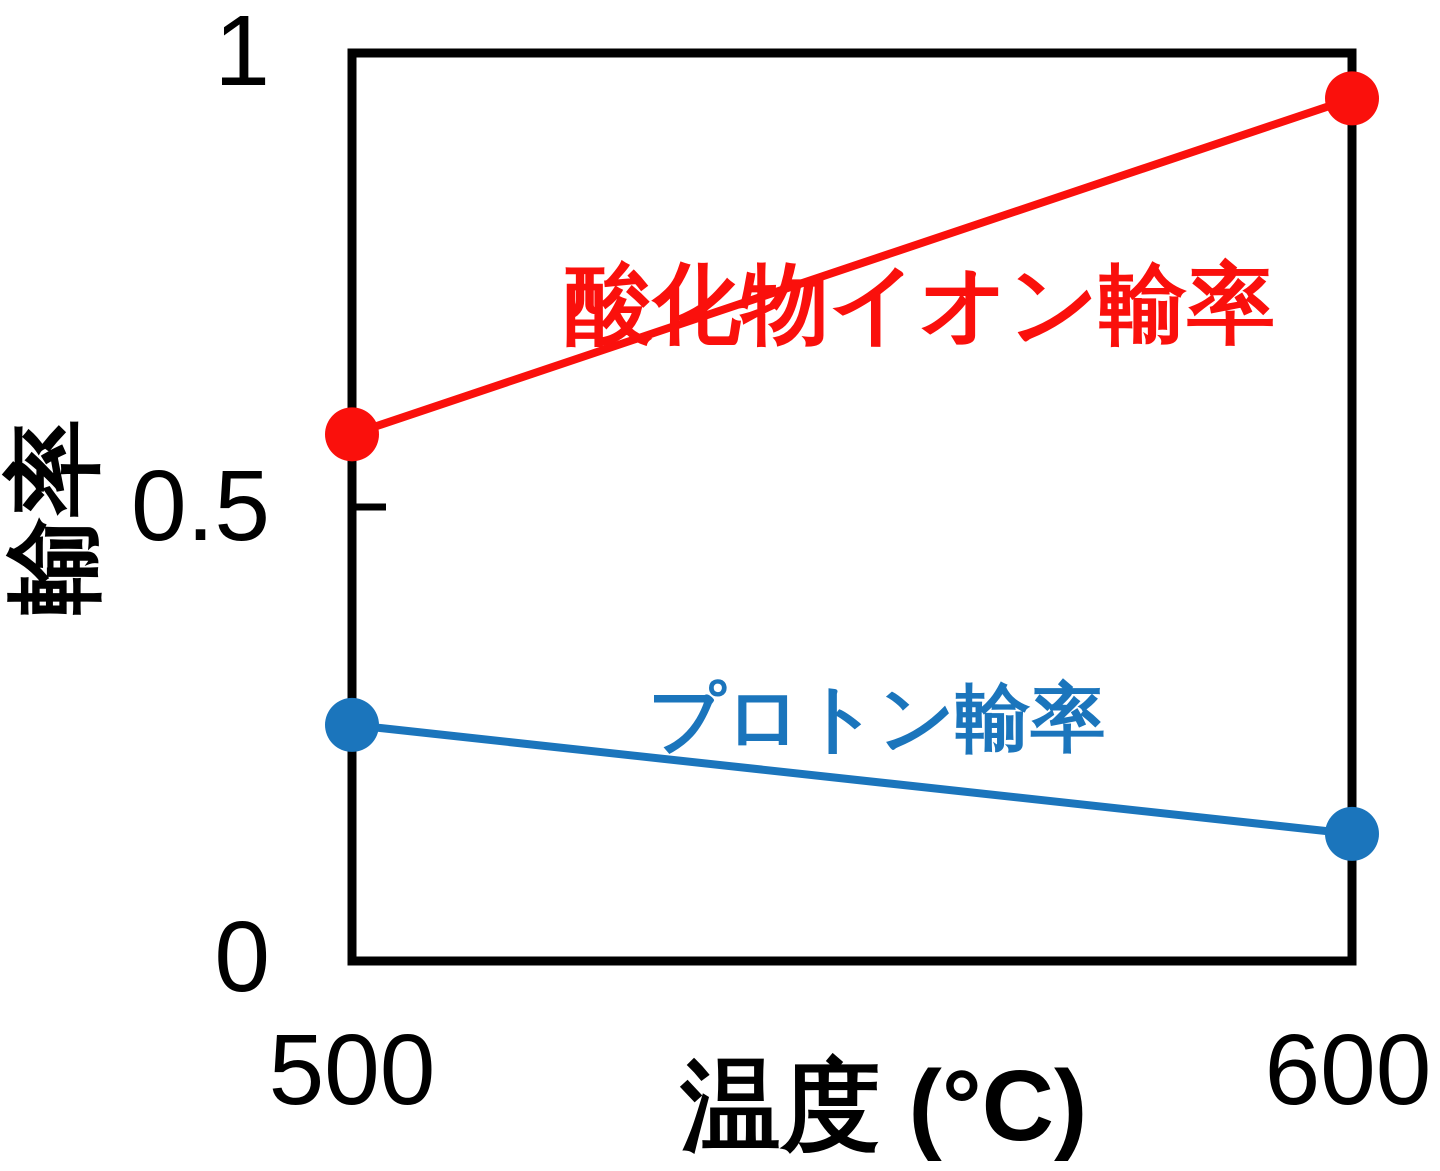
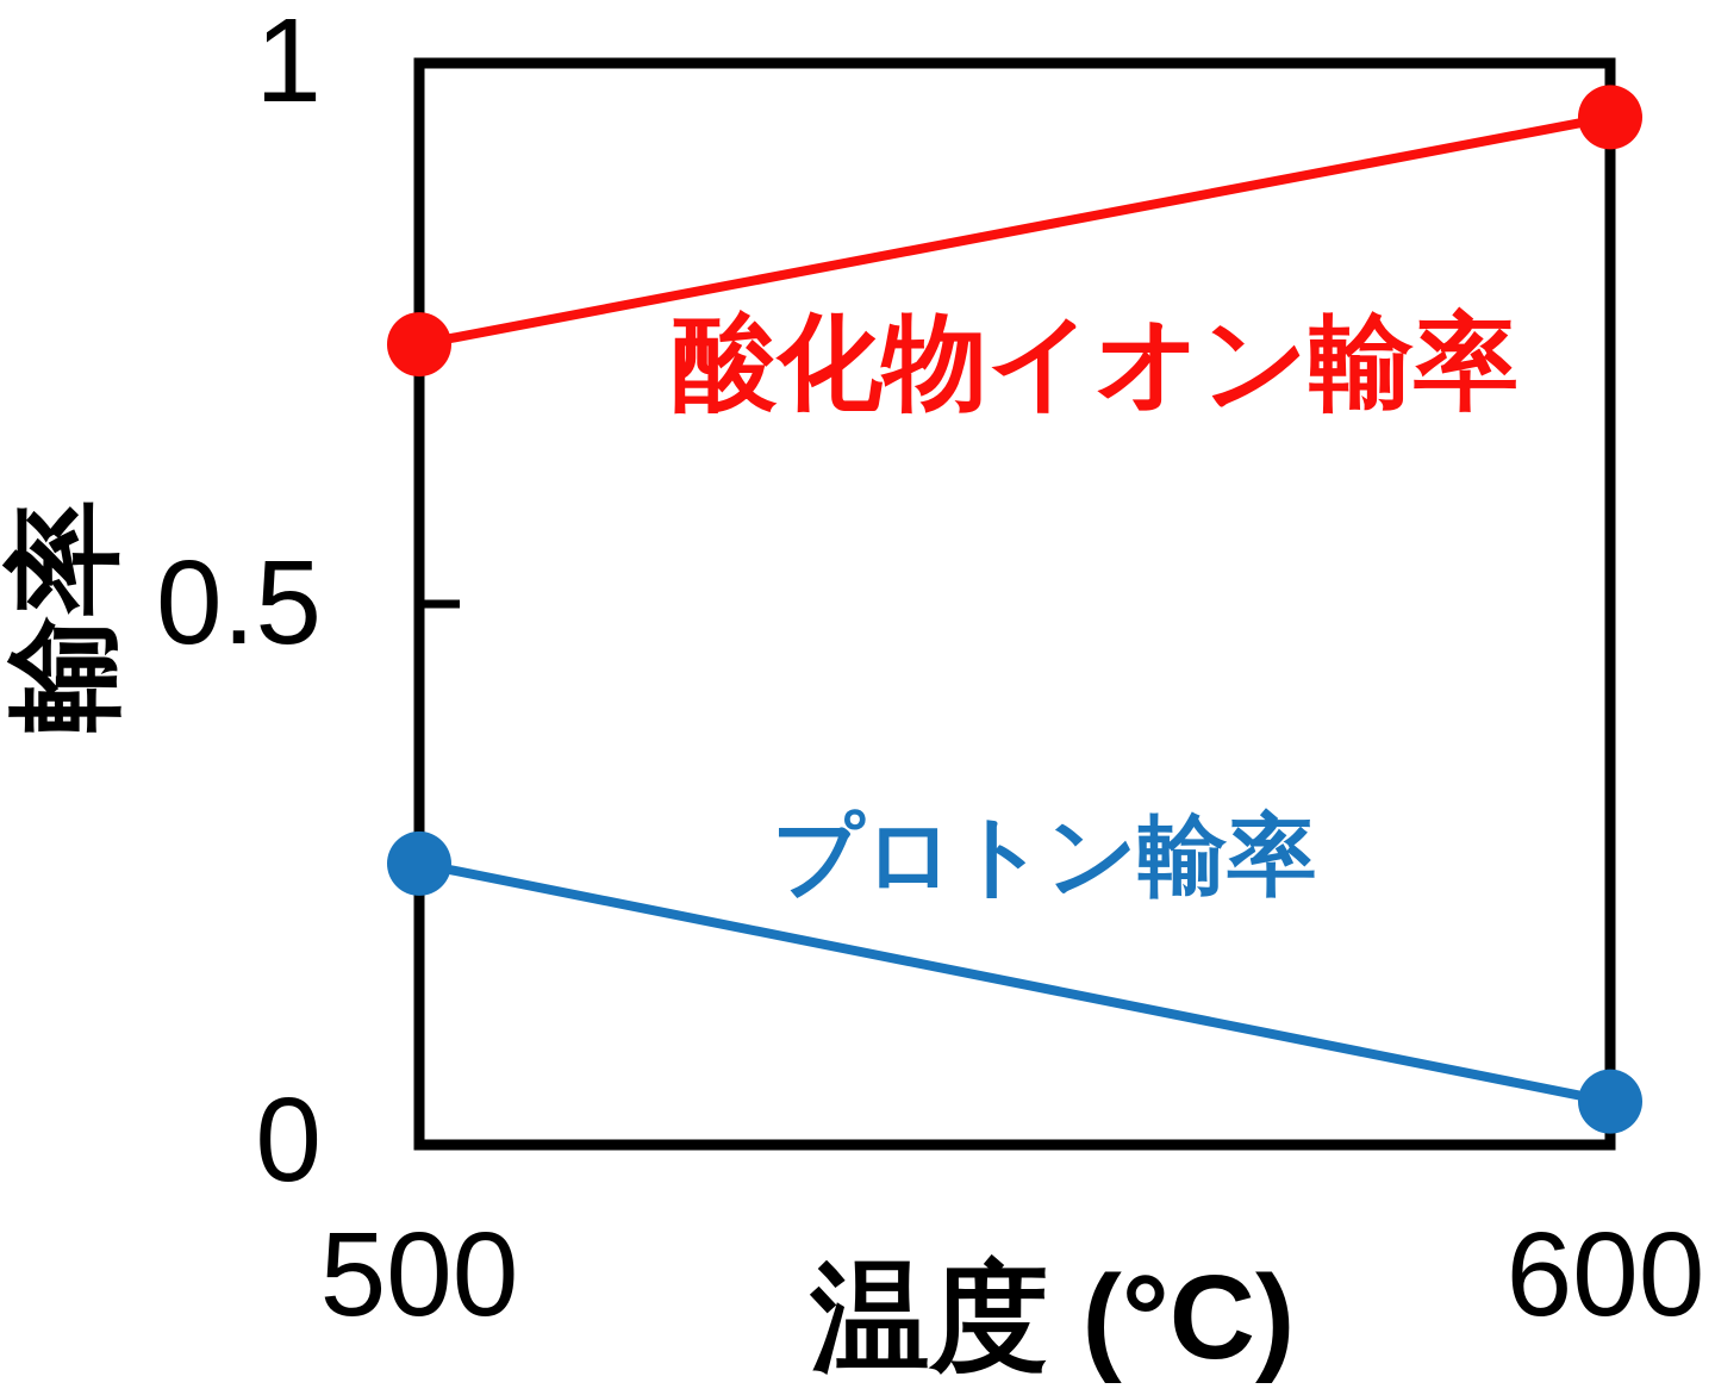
酸化物イオン輸率/500: 0.58 -> 0.74
プロトン輸率/600: 0.14 -> 0.04
